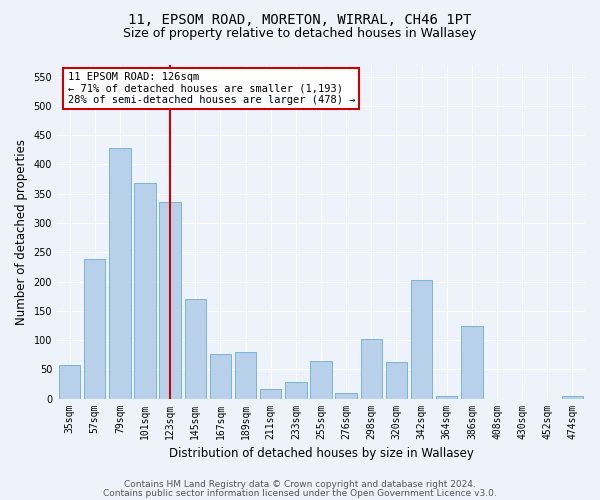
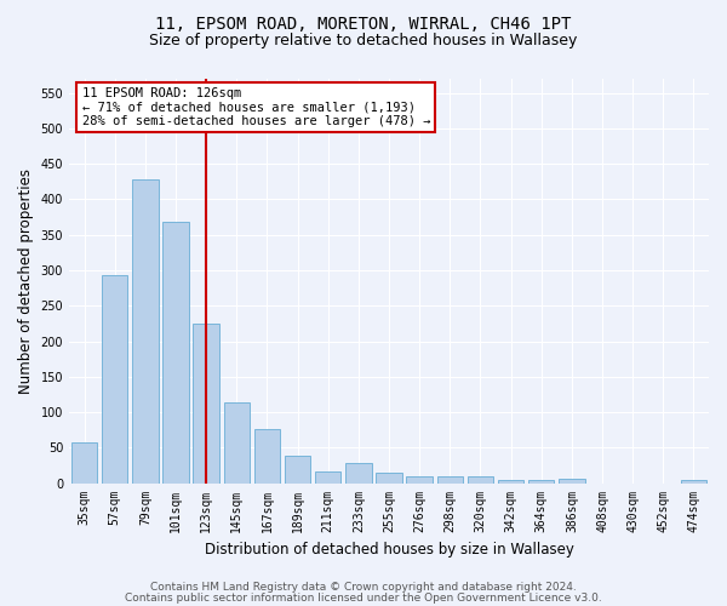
57sqm: 238 -> 293
123sqm: 336 -> 225
145sqm: 170 -> 113
189sqm: 80 -> 38
255sqm: 64 -> 15
298sqm: 102 -> 10
320sqm: 62 -> 10
342sqm: 202 -> 5
386sqm: 124 -> 6
